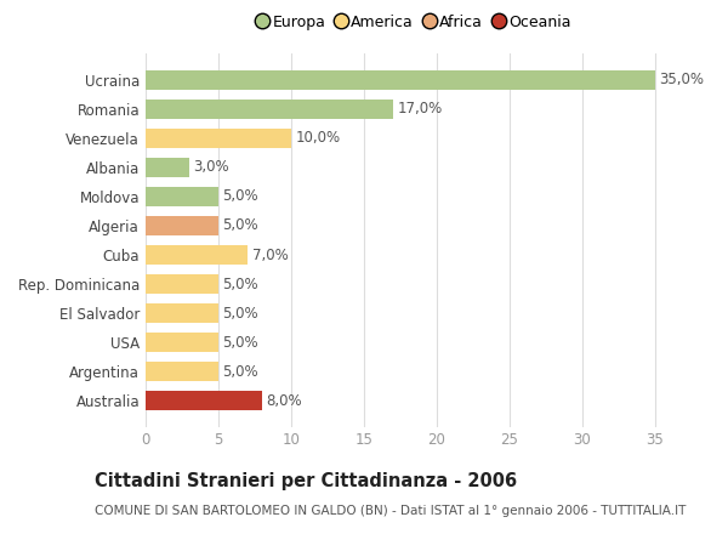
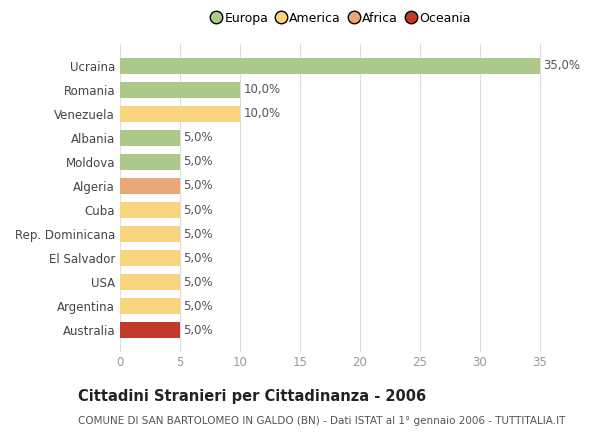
Romania: 17,0% -> 10,0%
Albania: 3,0% -> 5,0%
Cuba: 7,0% -> 5,0%
Australia: 8,0% -> 5,0%
